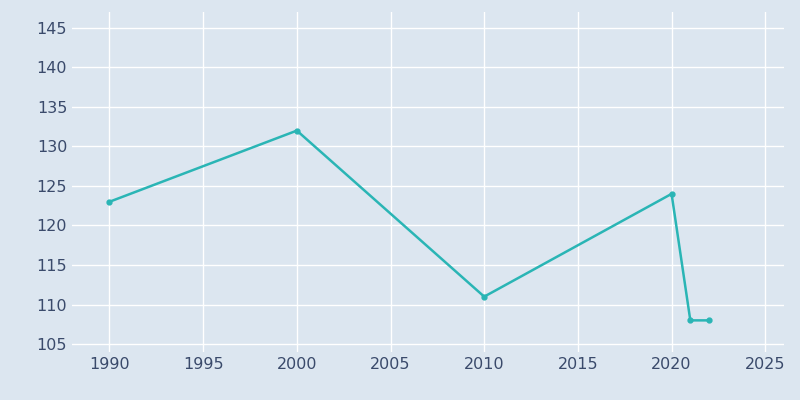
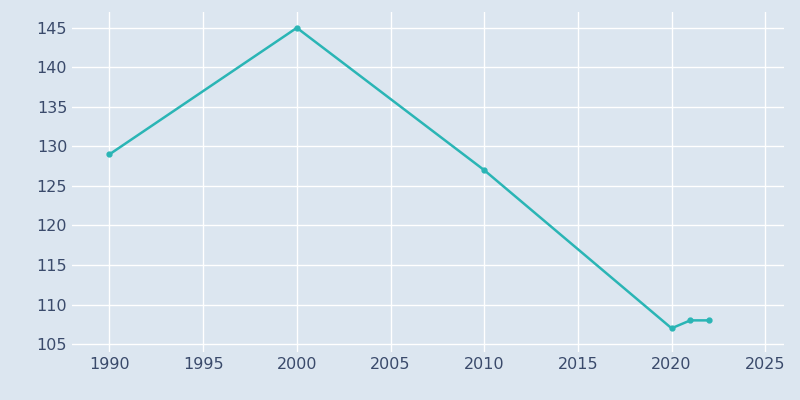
1990: 123 -> 129
2000: 132 -> 145
2010: 111 -> 127
2020: 124 -> 107
